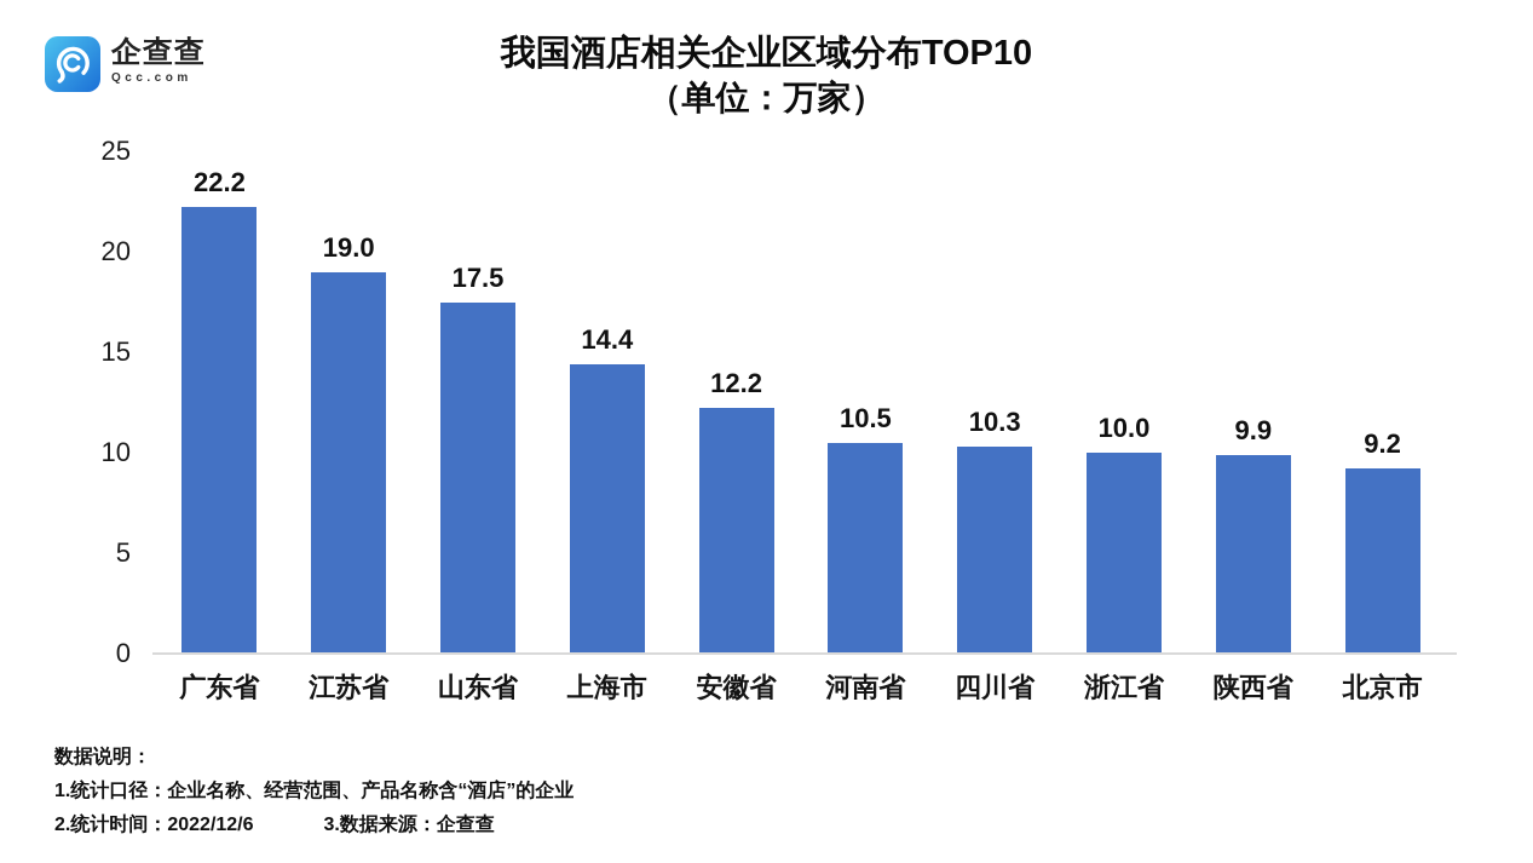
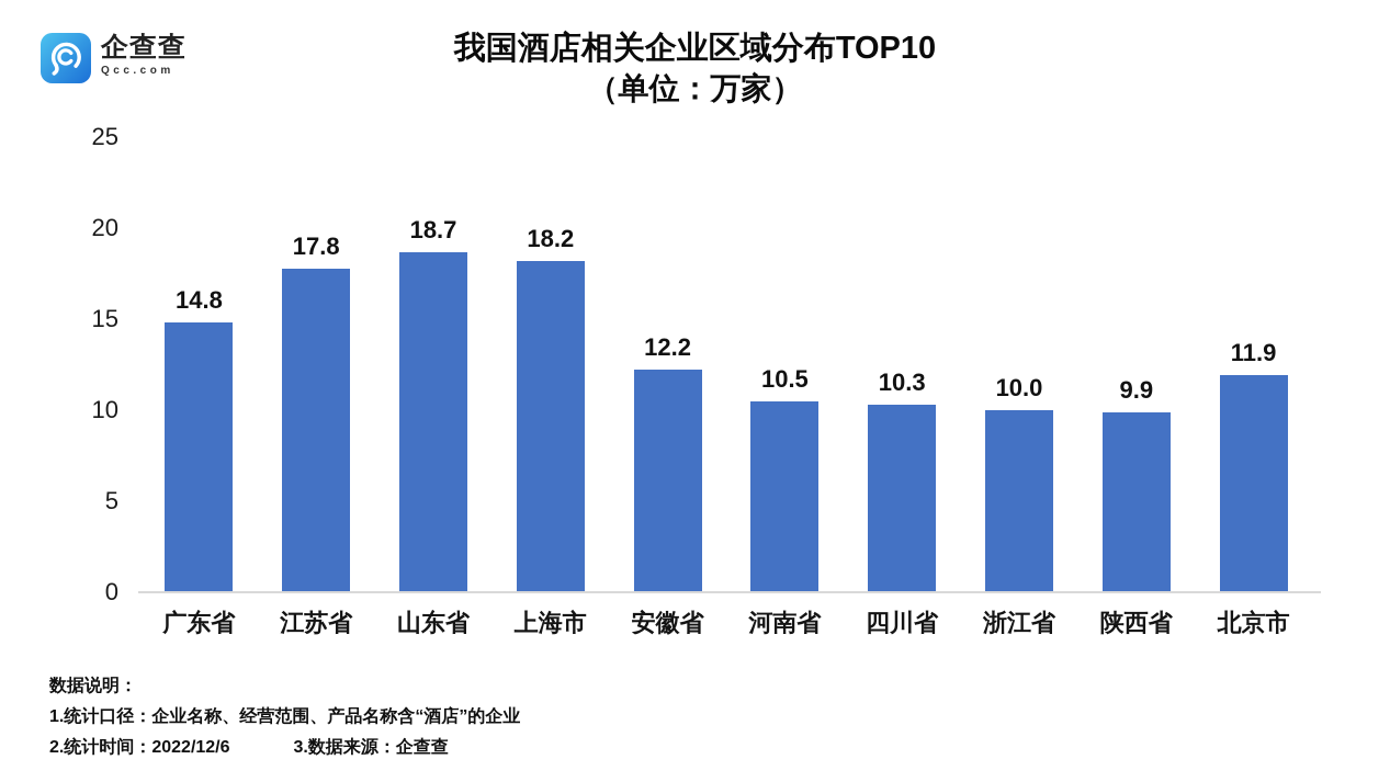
广东省: 22.2 -> 14.8
江苏省: 19.0 -> 17.8
山东省: 17.5 -> 18.7
上海市: 14.4 -> 18.2
北京市: 9.2 -> 11.9
